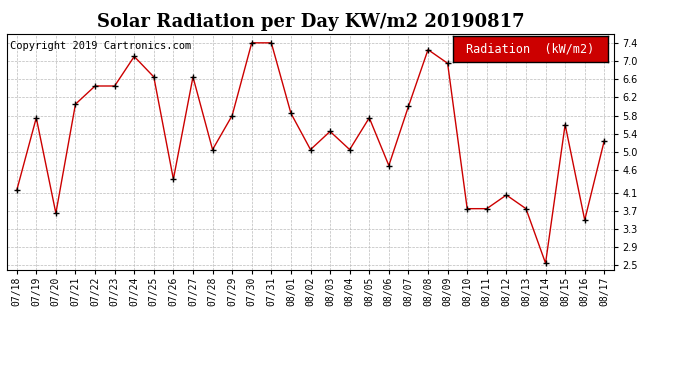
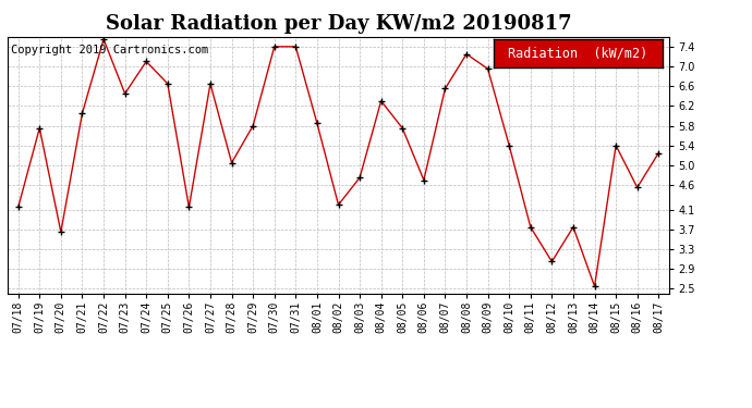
07/22: 6.45 -> 7.55
07/26: 4.40 -> 4.15
08/02: 5.05 -> 4.20
08/03: 5.45 -> 4.75
08/04: 5.05 -> 6.30
08/07: 6.00 -> 6.55
08/10: 3.75 -> 5.40
08/12: 4.05 -> 3.05
08/15: 5.60 -> 5.40
08/16: 3.50 -> 4.55
